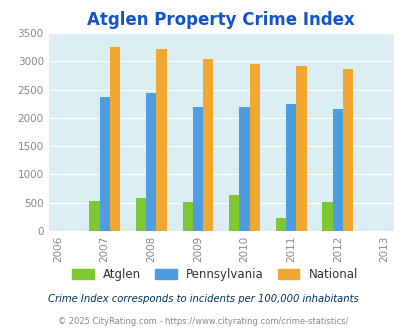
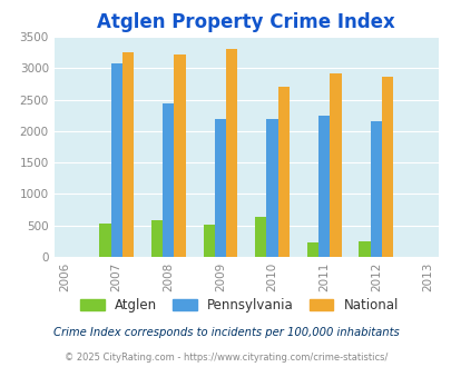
Pennsylvania/2007: 2370 -> 3080
National/2009: 3040 -> 3300
National/2010: 2960 -> 2700
Atglen/2012: 510 -> 240
